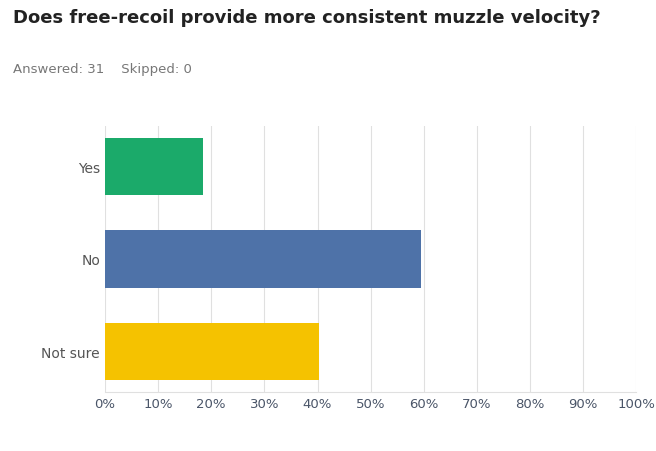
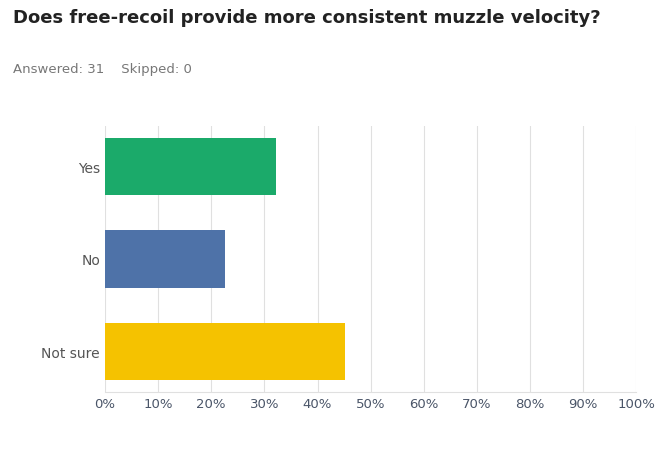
Yes: 18.4% -> 32.3%
No: 59.4% -> 22.6%
Not sure: 40.2% -> 45.2%
